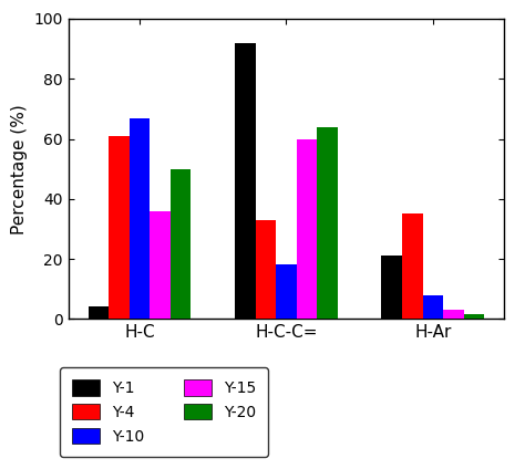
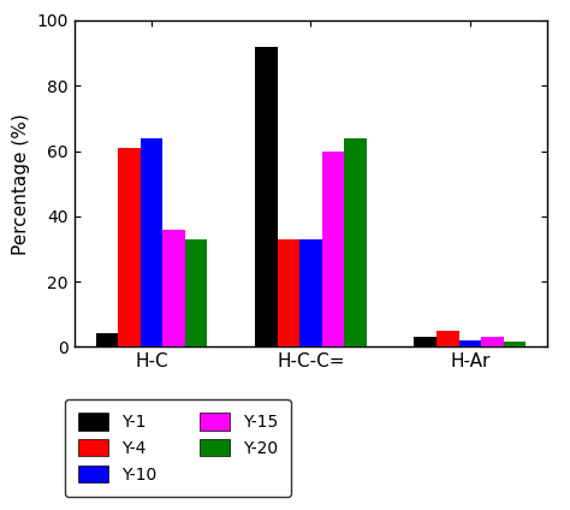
Y-10/H-C: 67 -> 64
Y-20/H-C: 50.0 -> 33.0
Y-10/H-C-C=: 18 -> 33
Y-1/H-Ar: 21 -> 3
Y-4/H-Ar: 35 -> 5
Y-10/H-Ar: 8 -> 2
